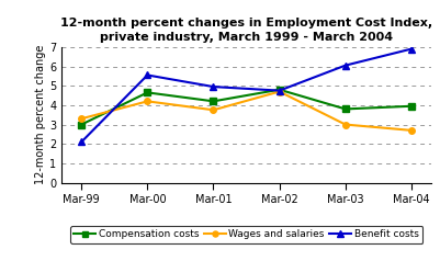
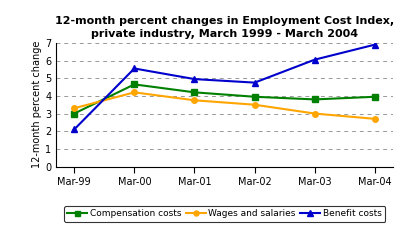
Compensation costs/Mar-02: 4.8 -> 4.0
Wages and salaries/Mar-02: 4.7 -> 3.5
